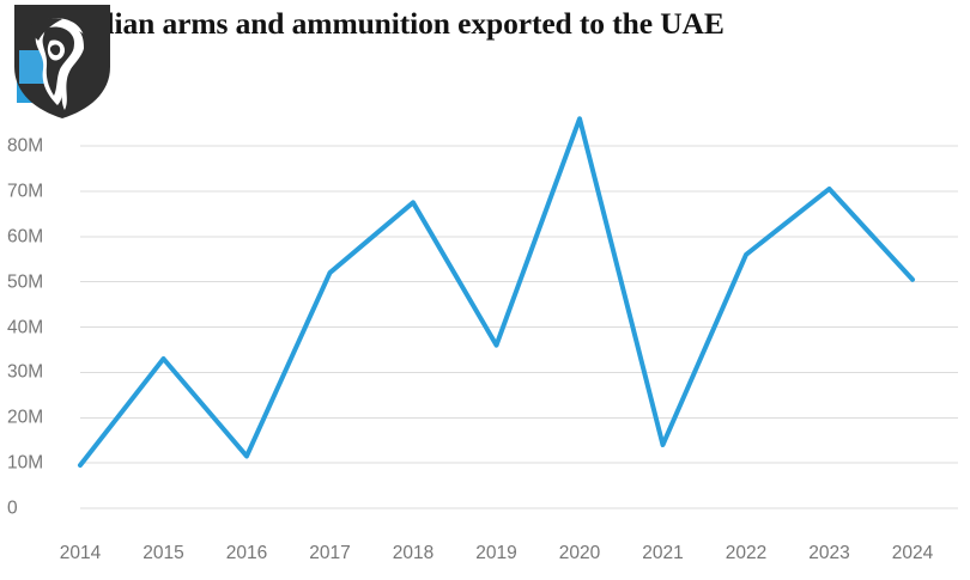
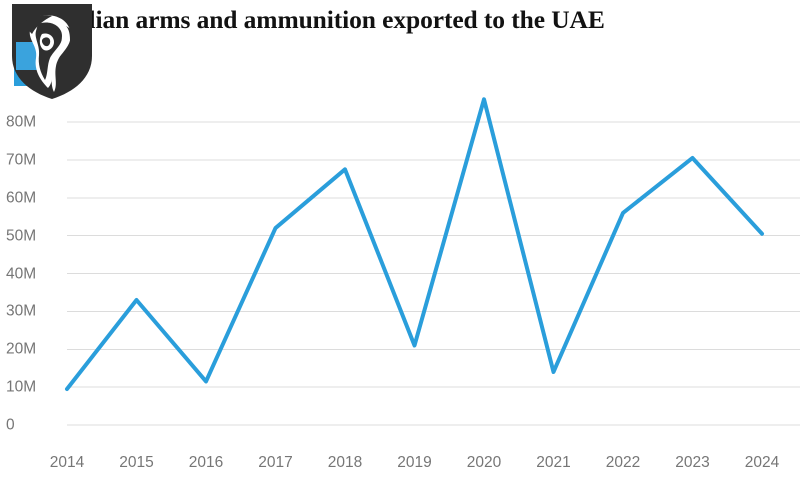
2019: 36M -> 21M
